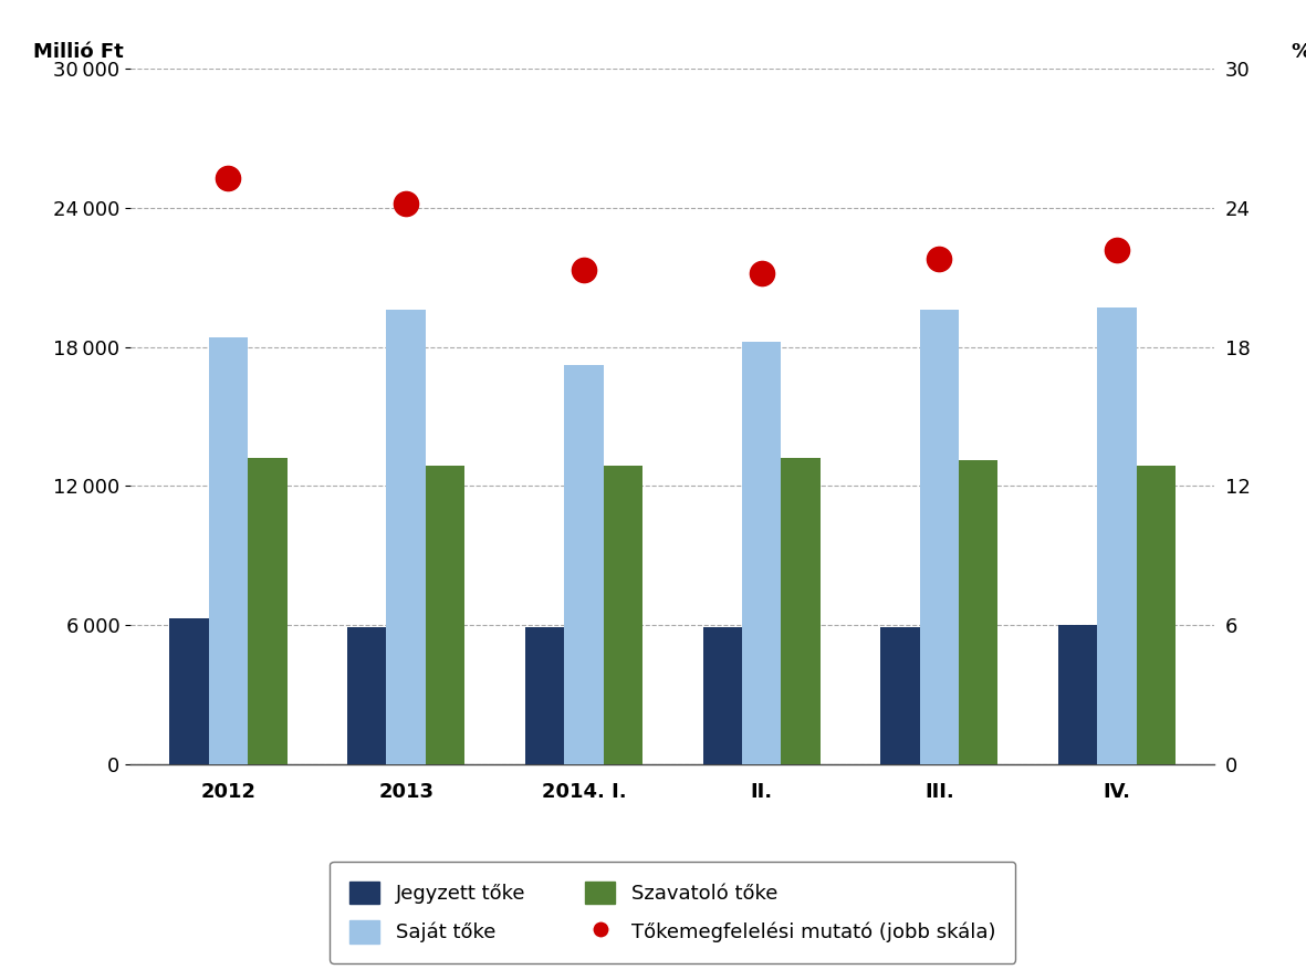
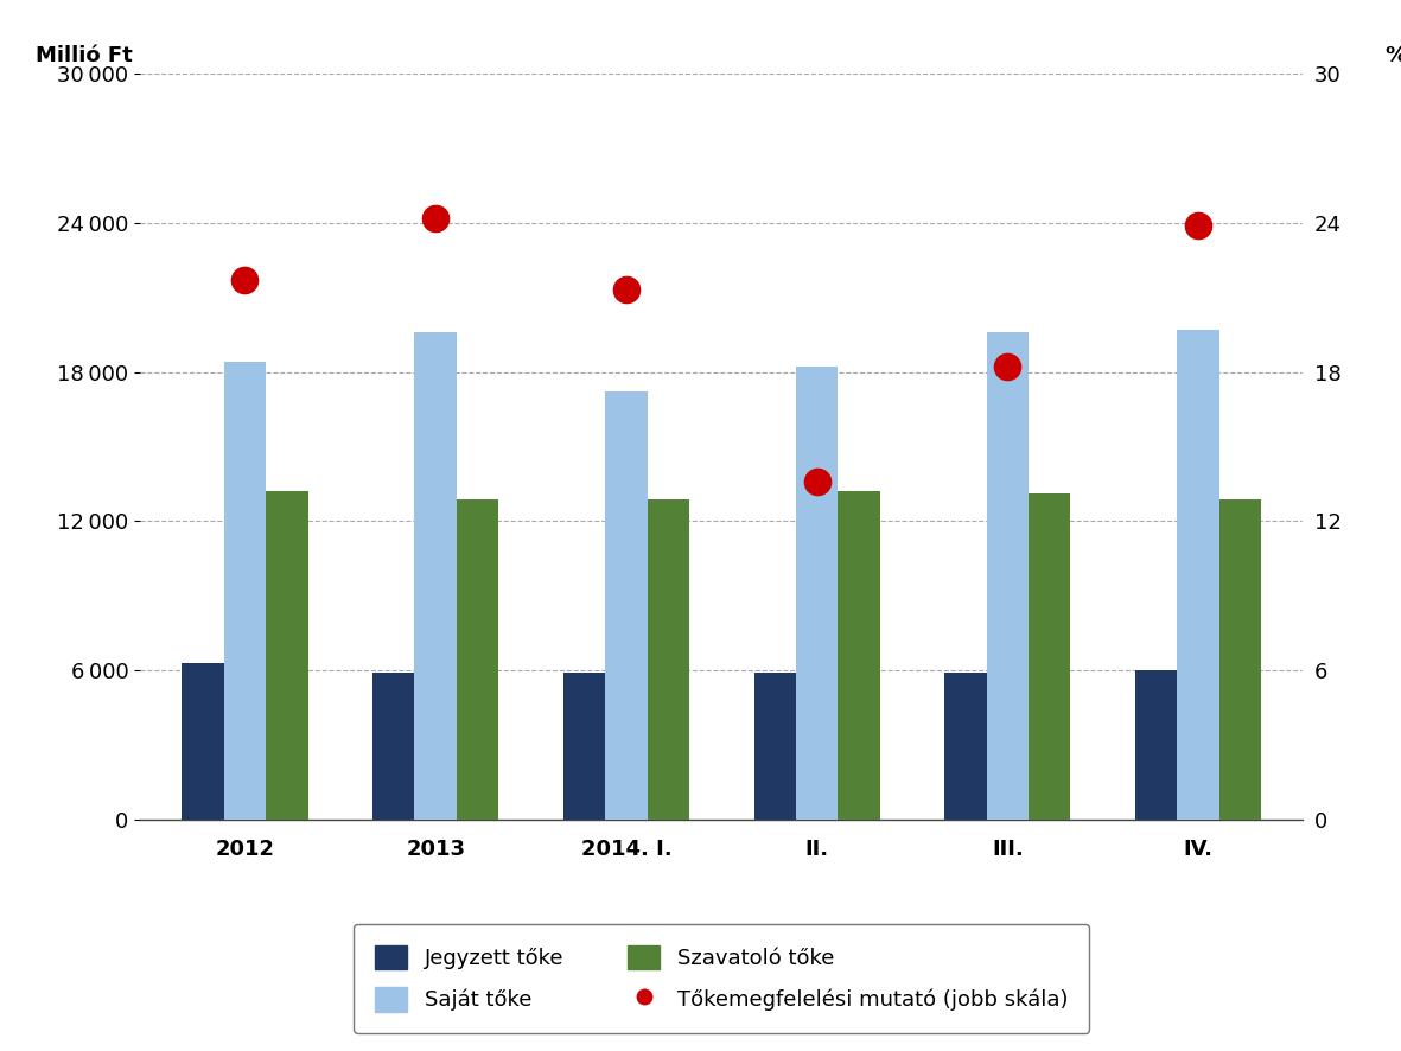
Tőkemegfelelési mutató (jobb skála)/2012: 25.3 -> 21.7
Tőkemegfelelési mutató (jobb skála)/II.: 21.2 -> 13.6
Tőkemegfelelési mutató (jobb skála)/III.: 21.8 -> 18.2
Tőkemegfelelési mutató (jobb skála)/IV.: 22.2 -> 23.9
